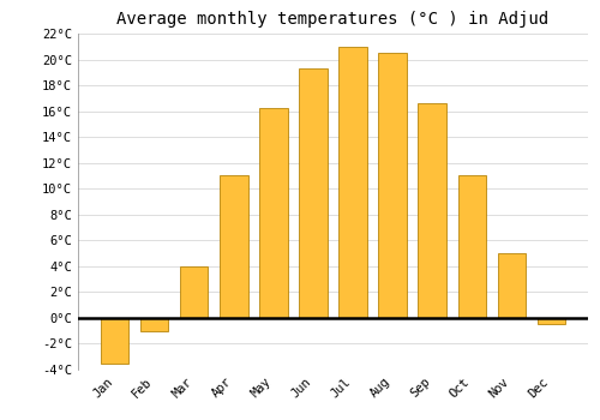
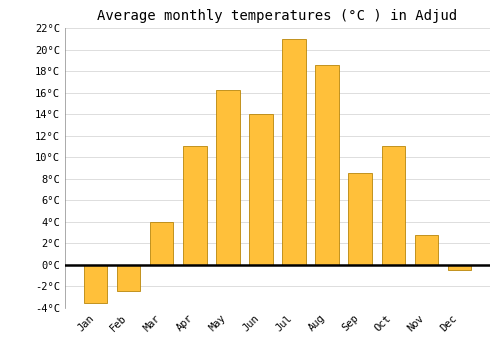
Feb: -1.0°C -> -2.4°C
Jun: 19.3°C -> 14.0°C
Aug: 20.5°C -> 18.6°C
Sep: 16.6°C -> 8.5°C
Nov: 5.0°C -> 2.8°C
